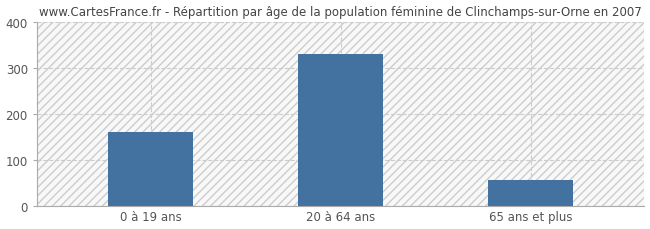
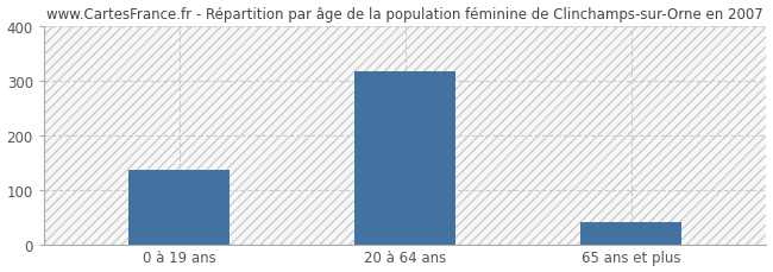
0 à 19 ans: 160 -> 135
20 à 64 ans: 330 -> 317
65 ans et plus: 55 -> 40
